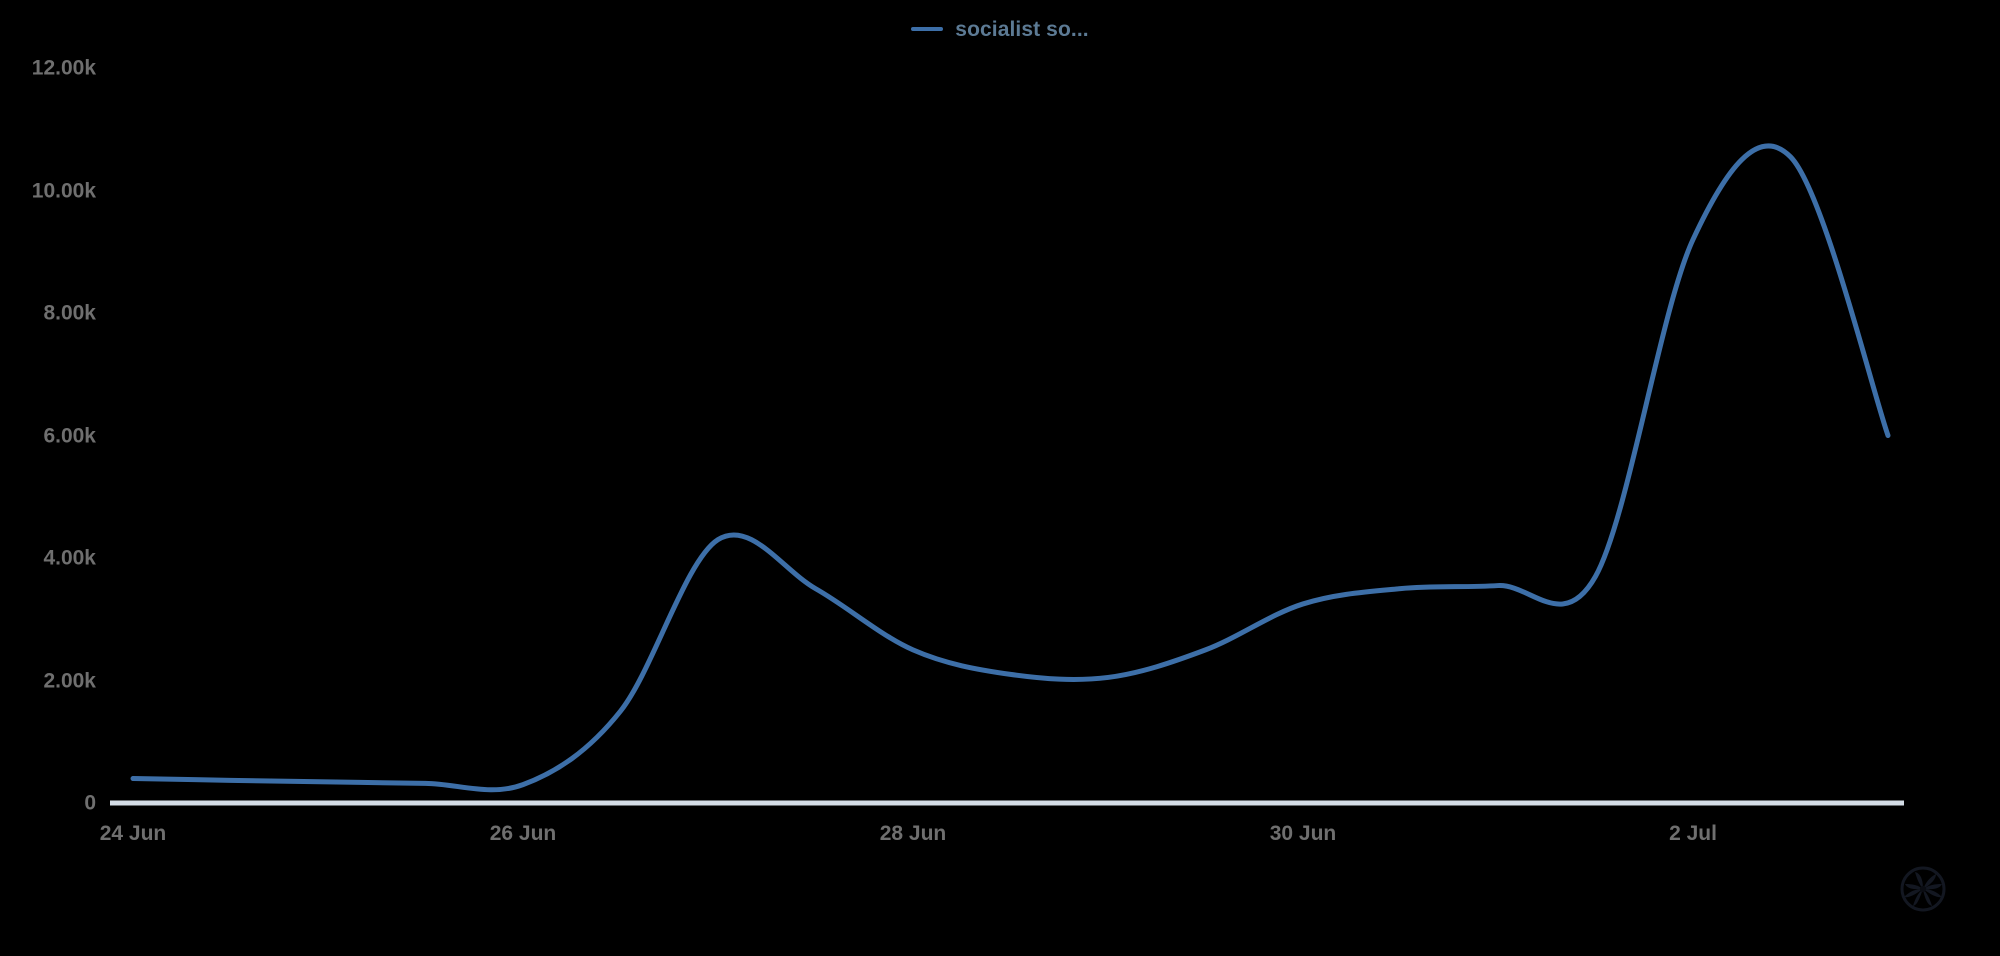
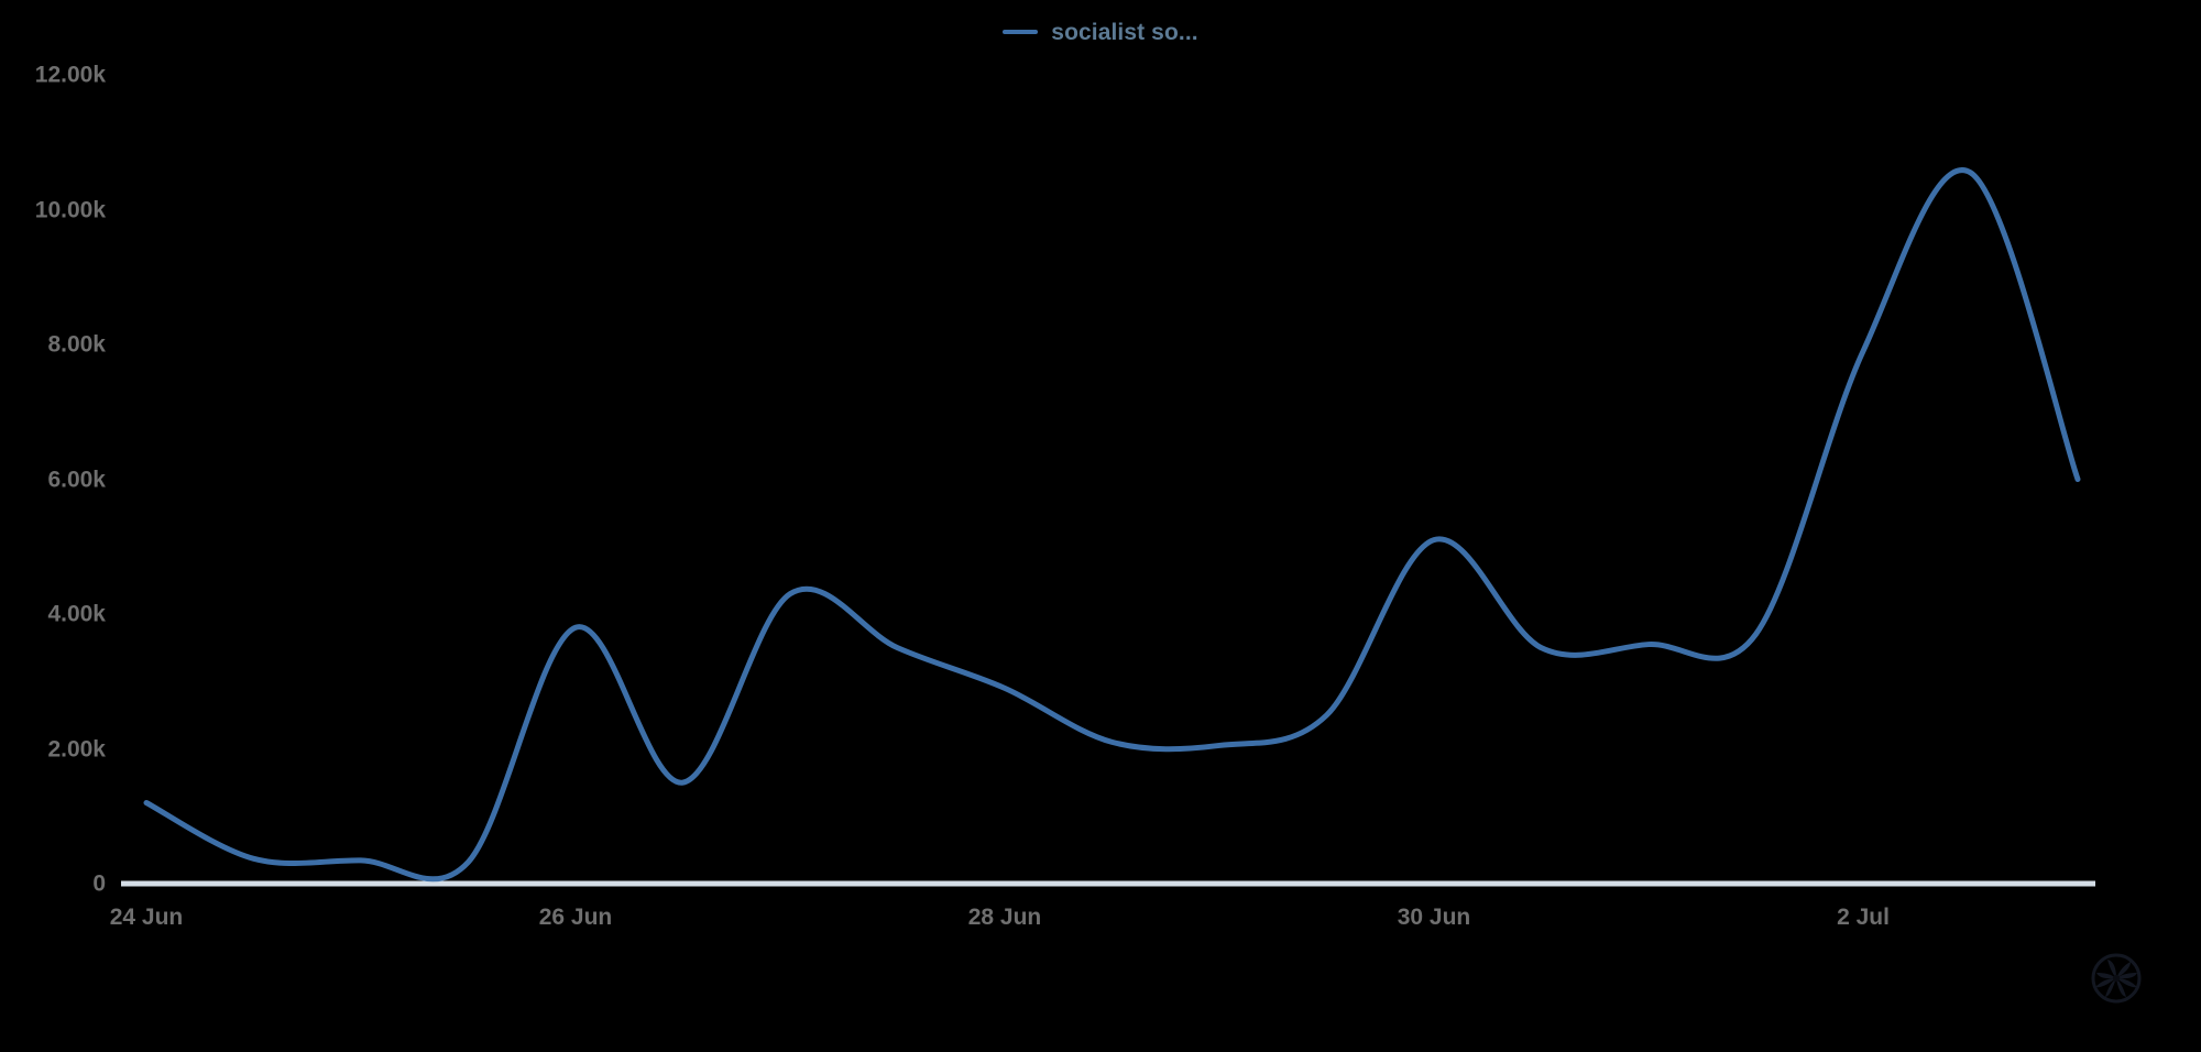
24 Jun: 0.4k -> 1.2k
26 Jun: 0.3k -> 3.8k
28 Jun: 2.5k -> 2.9k
30 Jun: 3.2k -> 5.1k
2 Jul: 9.2k -> 7.9k
